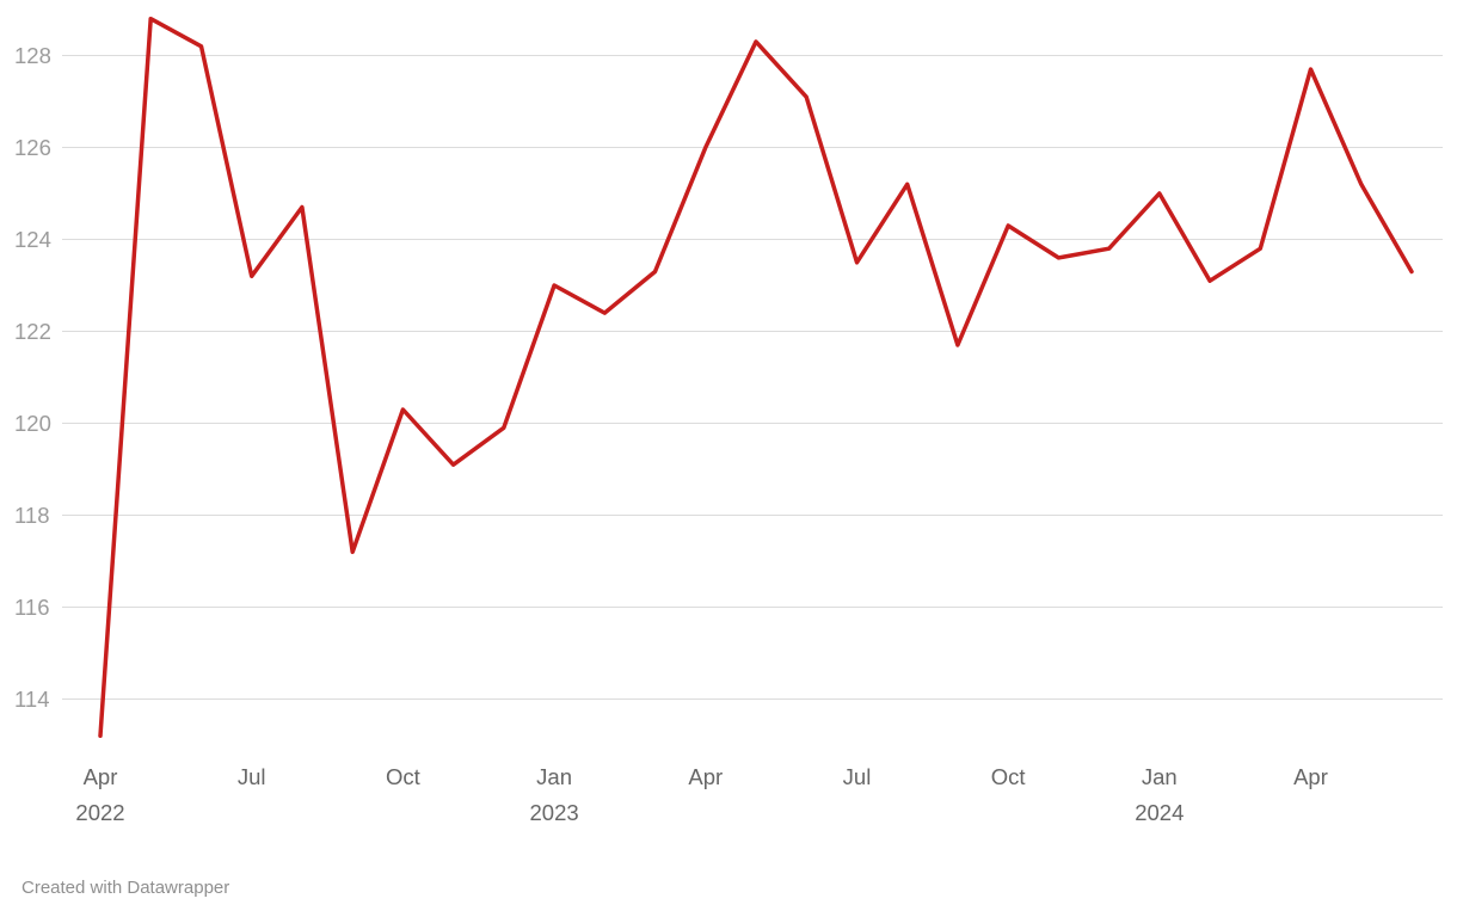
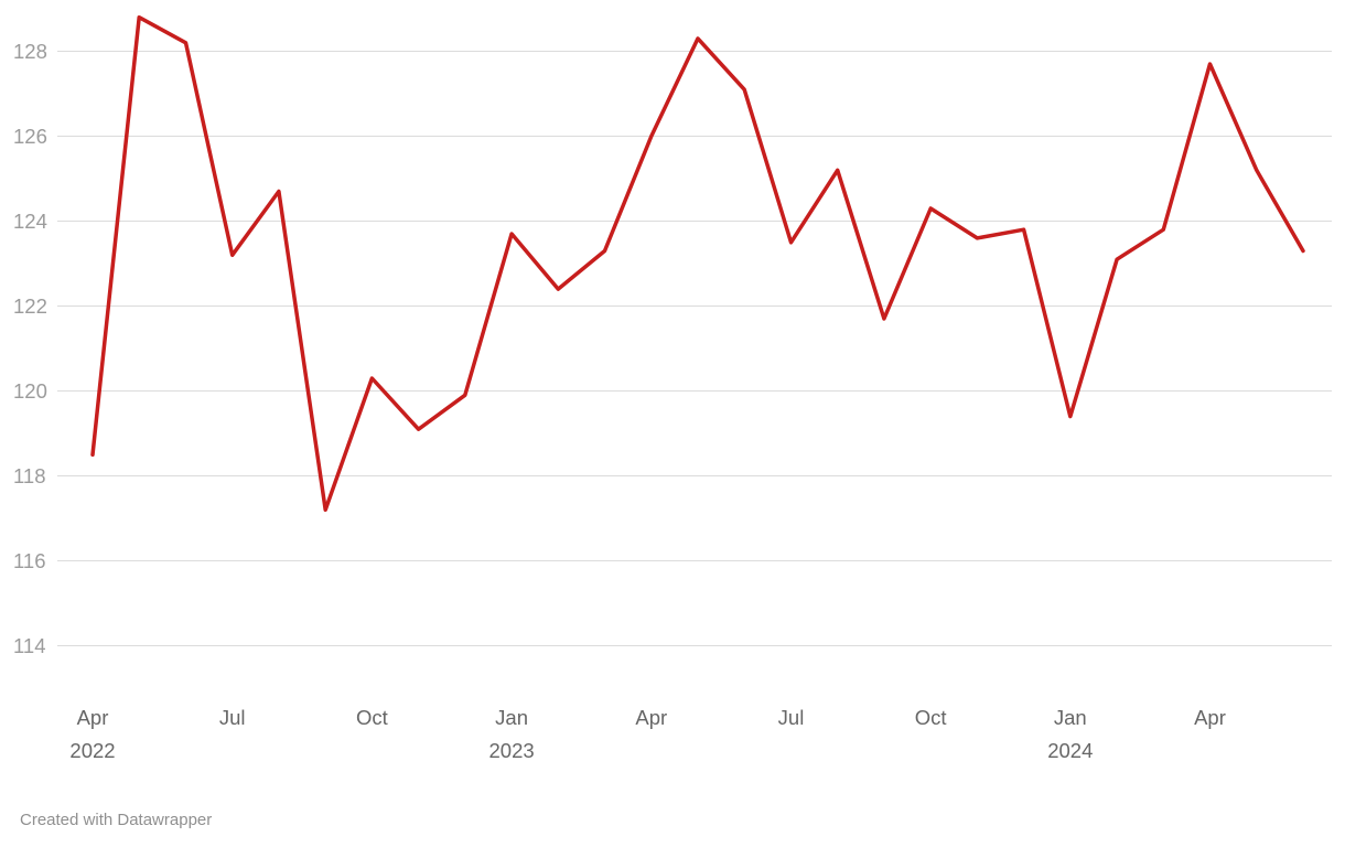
Apr 2022: 113.2 -> 118.5
Jan 2023: 123.0 -> 123.7
Jan 2024: 125.0 -> 119.4
